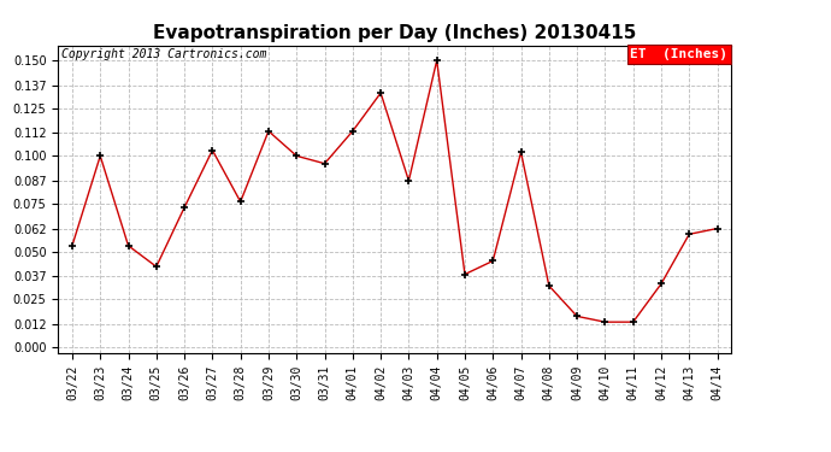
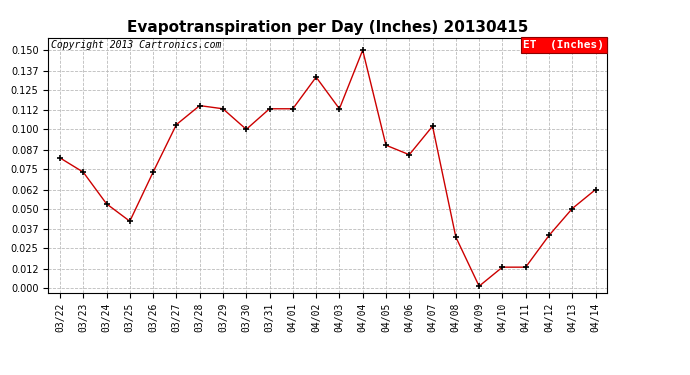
03/22: 0.053 -> 0.082
03/23: 0.100 -> 0.073
03/28: 0.076 -> 0.115
03/31: 0.096 -> 0.113
04/03: 0.087 -> 0.113
04/05: 0.038 -> 0.090
04/06: 0.045 -> 0.084
04/09: 0.016 -> 0.001
04/13: 0.059 -> 0.050
